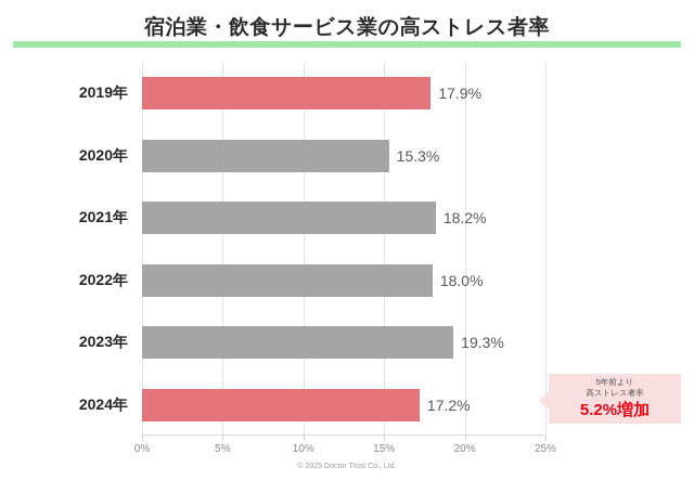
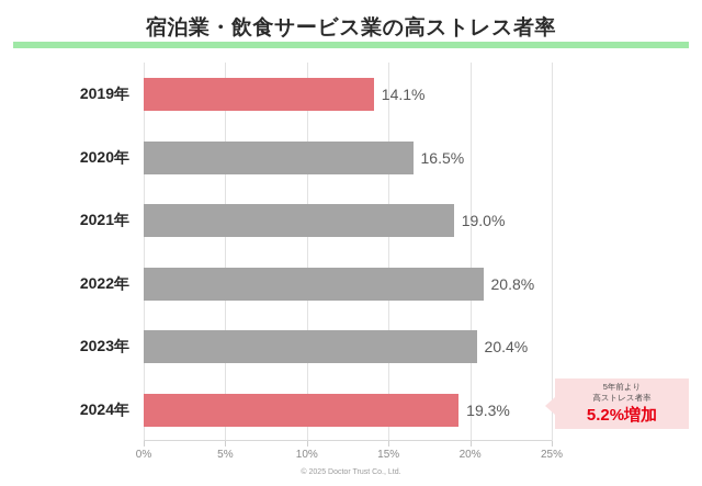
2019年: 17.9% -> 14.1%
2020年: 15.3% -> 16.5%
2021年: 18.2% -> 19.0%
2022年: 18.0% -> 20.8%
2023年: 19.3% -> 20.4%
2024年: 17.2% -> 19.3%
